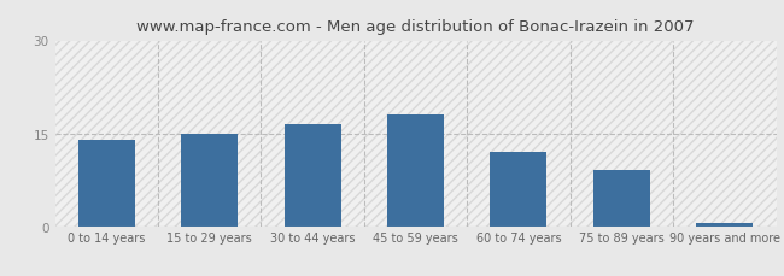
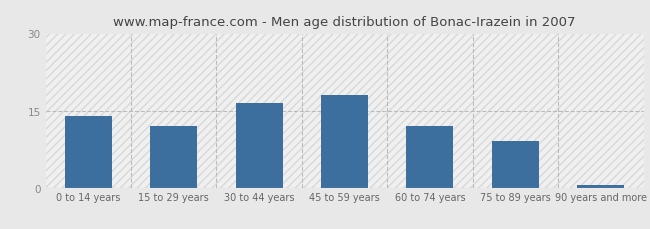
15 to 29 years: 15.0 -> 12.0
